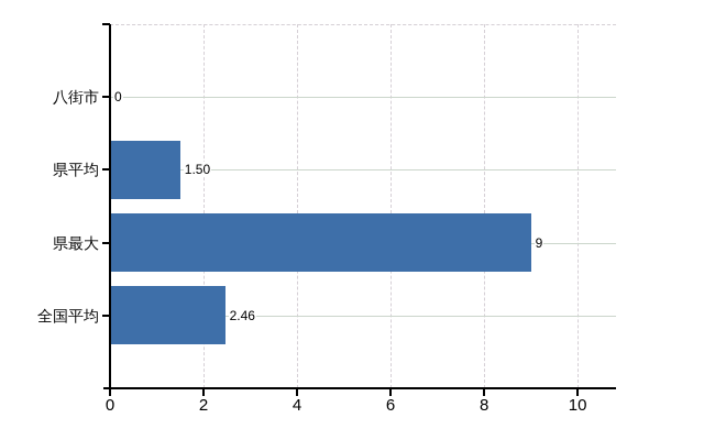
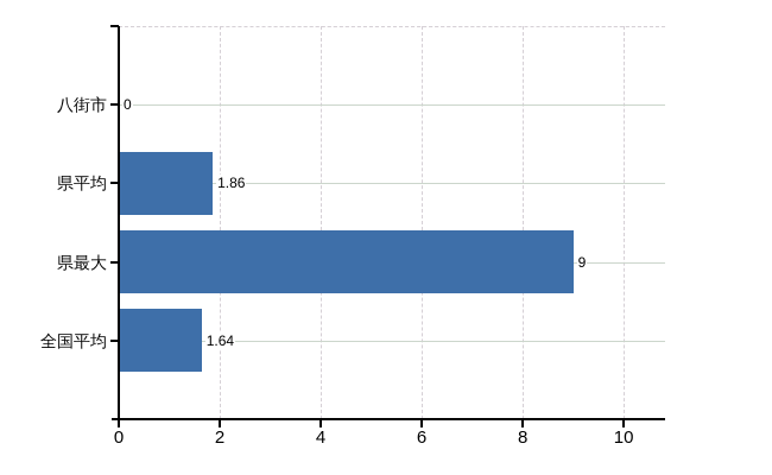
県平均: 1.50 -> 1.86
全国平均: 2.46 -> 1.64
